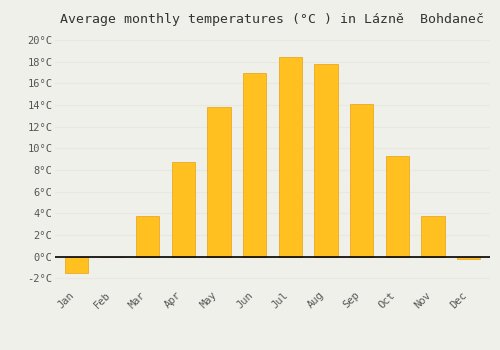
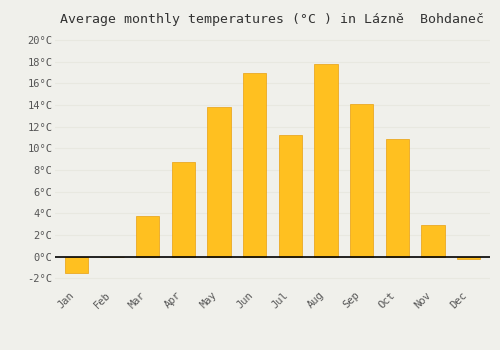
Jul: 18.4°C -> 11.2°C
Oct: 9.3°C -> 10.9°C
Nov: 3.8°C -> 2.9°C
